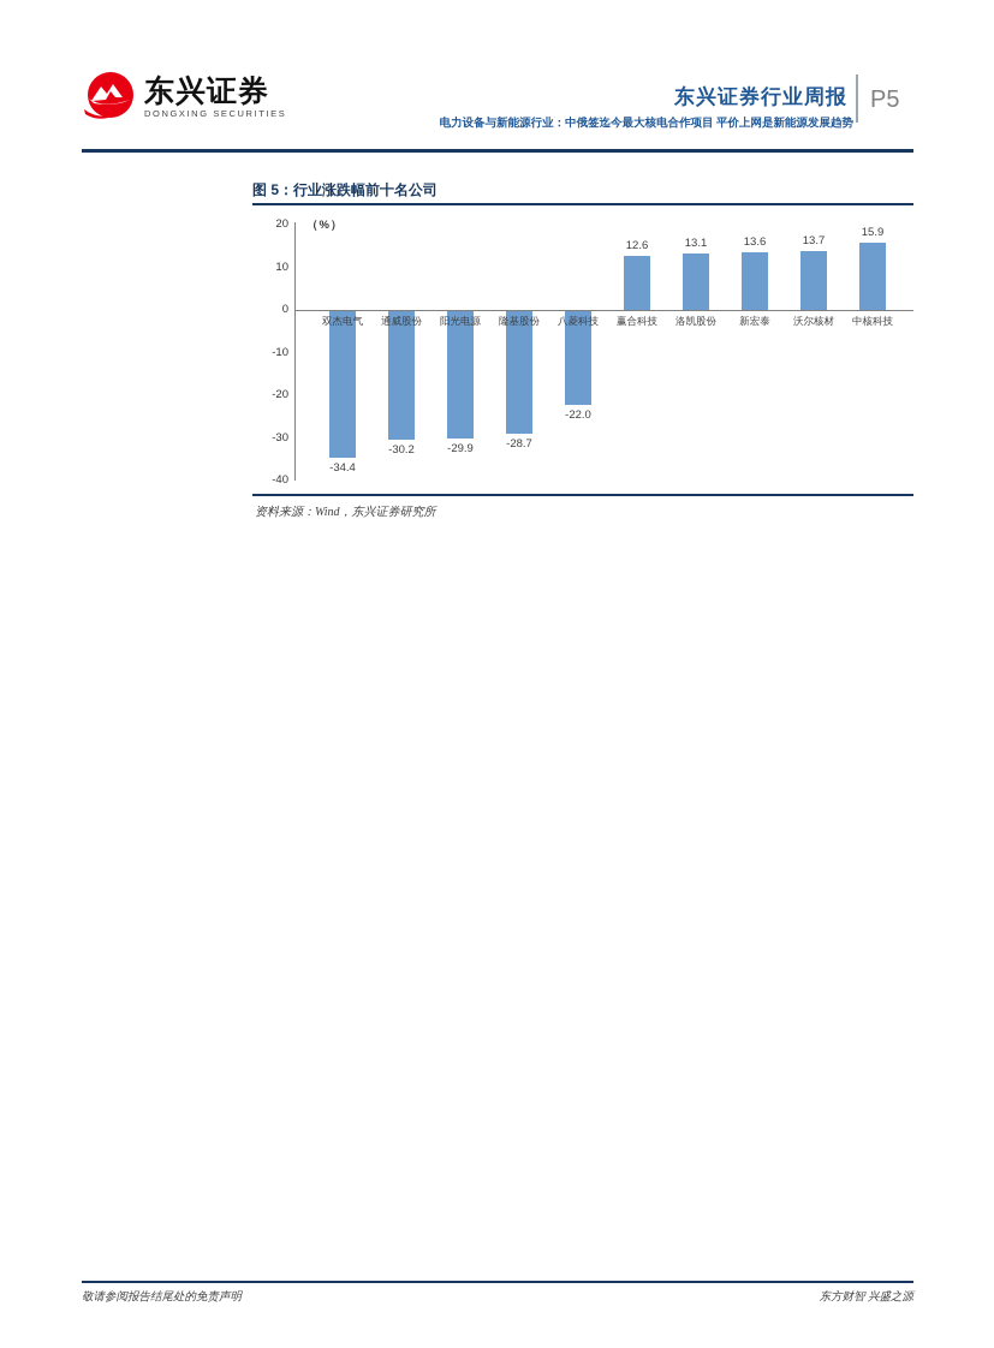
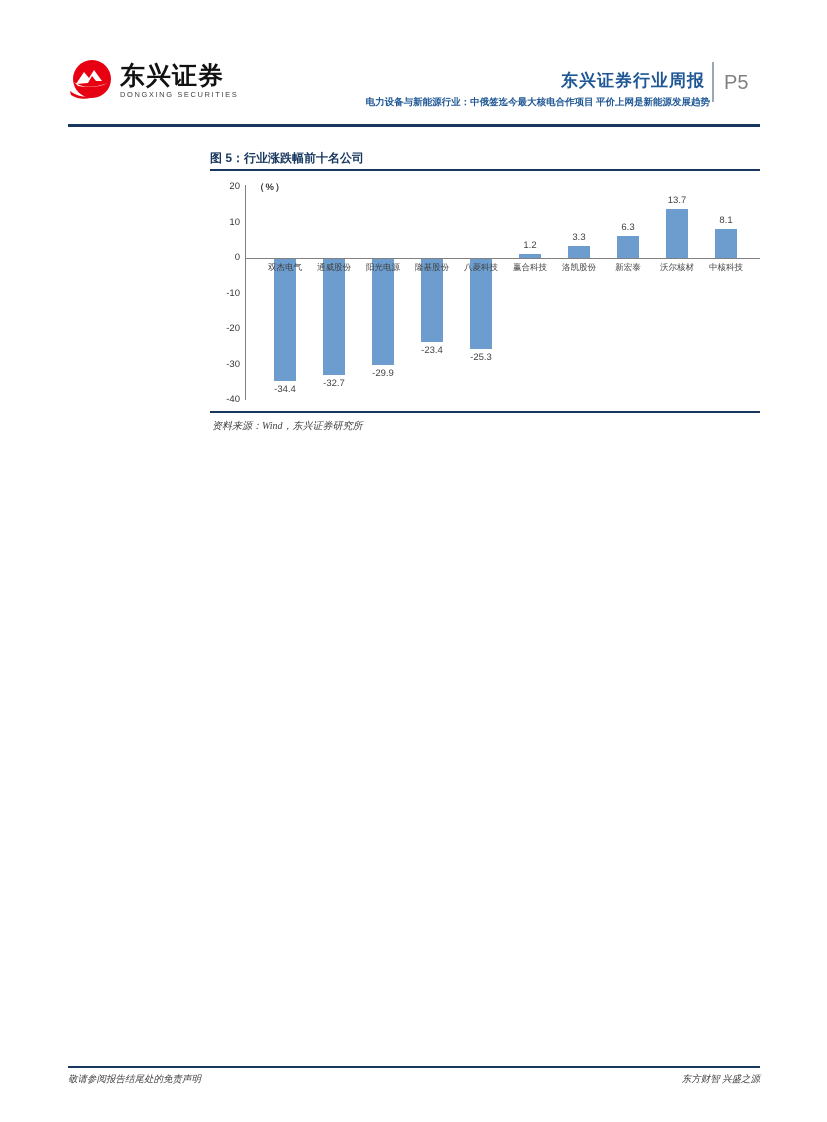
通威股份: -30.2 -> -32.7
隆基股份: -28.7 -> -23.4
八菱科技: -22.0 -> -25.3
赢合科技: 12.6 -> 1.2
洛凯股份: 13.1 -> 3.3
新宏泰: 13.6 -> 6.3
中核科技: 15.9 -> 8.1
